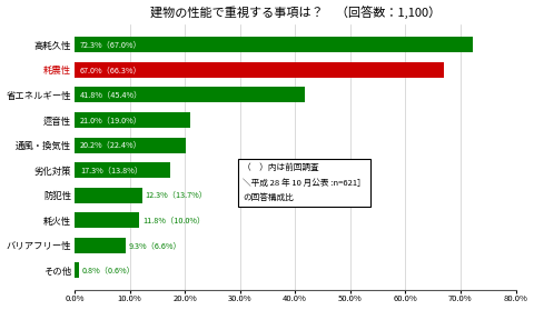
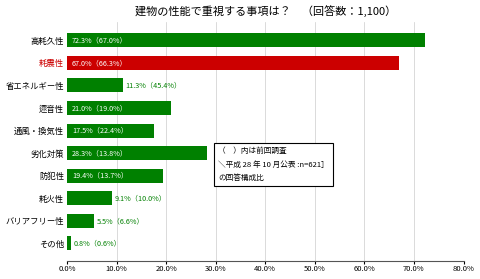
省エネルギー性: 41.8 -> 11.3
通風・換気性: 20.2 -> 17.5
劣化対策: 17.3 -> 28.3
防犯性: 12.3 -> 19.4
耗火性: 11.8 -> 9.1
バリアフリー性: 9.3 -> 5.5
